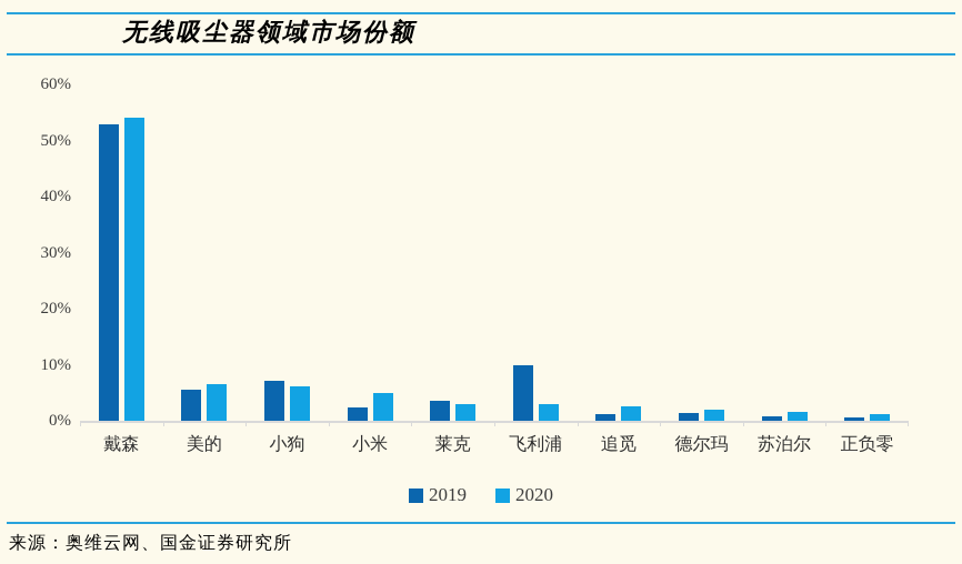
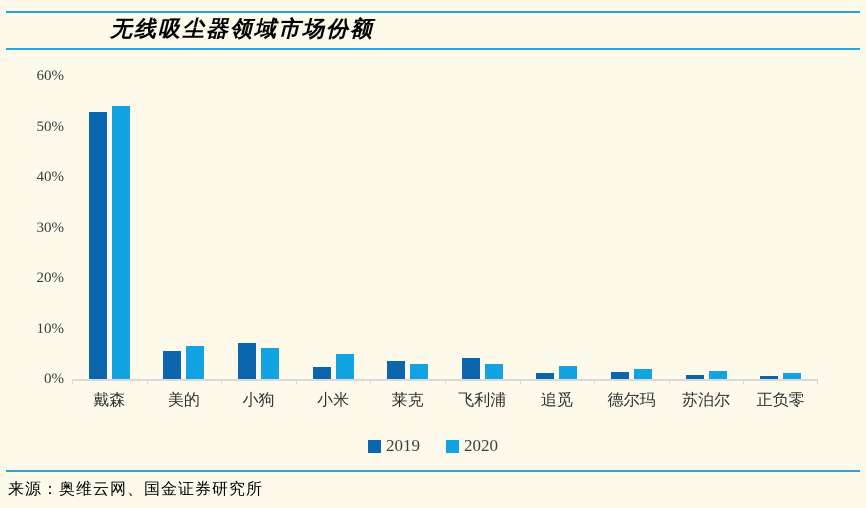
2019/飞利浦: 10% -> 4%
